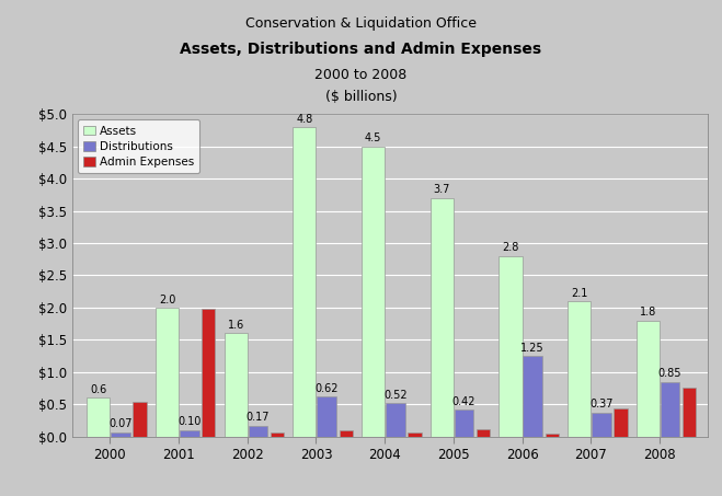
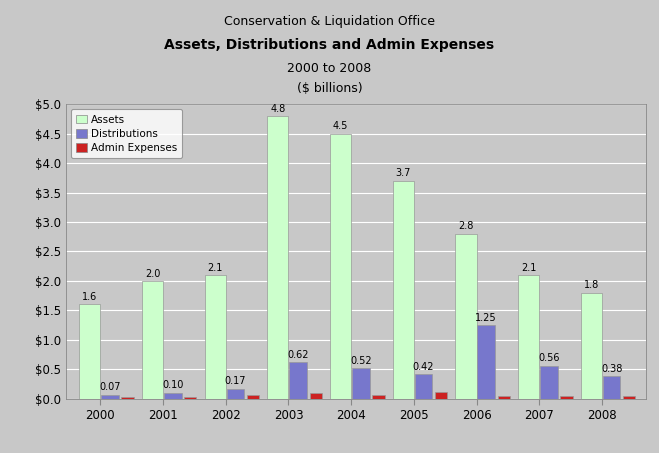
Assets/2000: 0.6 -> 1.6
Admin Expenses/2000: $0.54 -> $0.03
Admin Expenses/2001: $1.98 -> $0.03
Assets/2002: 1.6 -> 2.1
Distributions/2007: 0.37 -> 0.56
Admin Expenses/2007: $0.44 -> $0.04
Distributions/2008: 0.85 -> 0.38
Admin Expenses/2008: $0.76 -> $0.05
